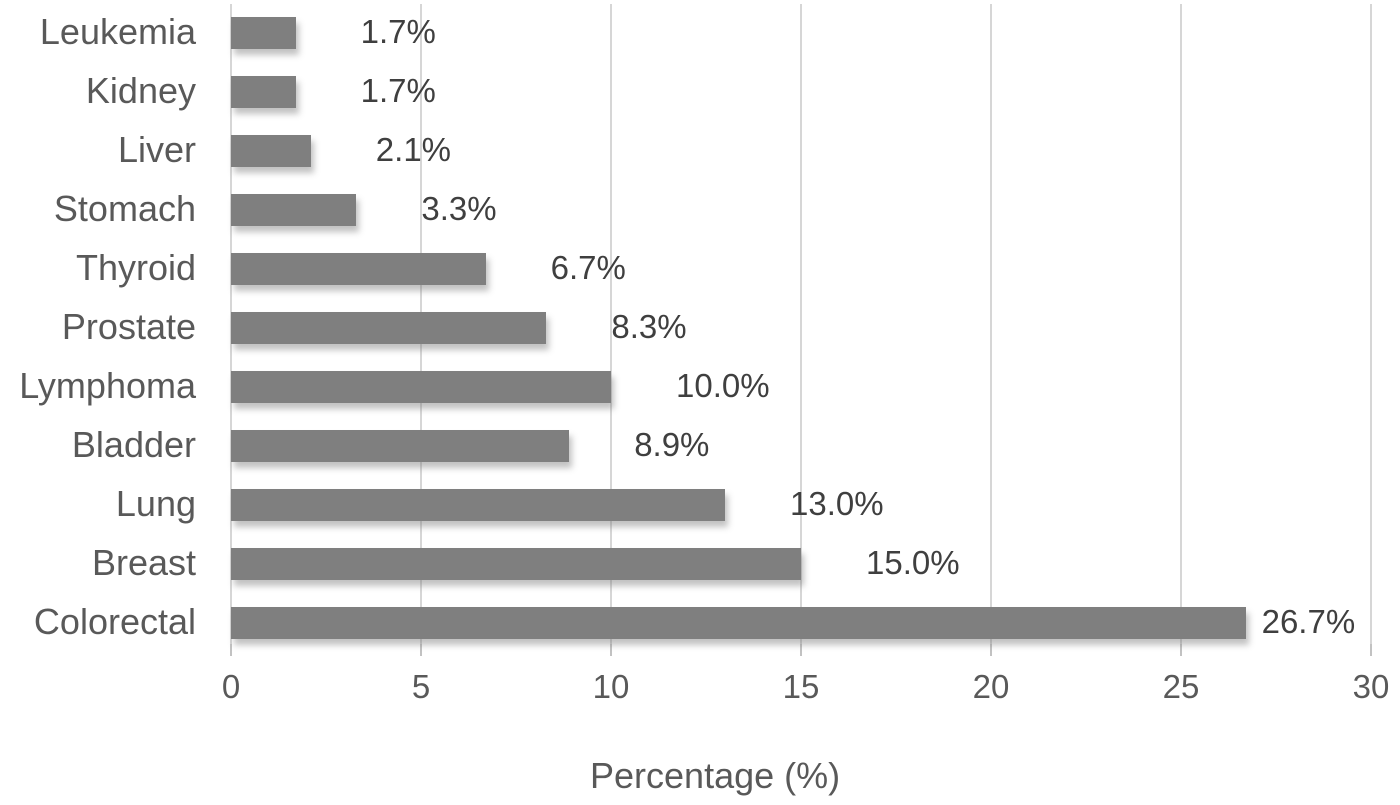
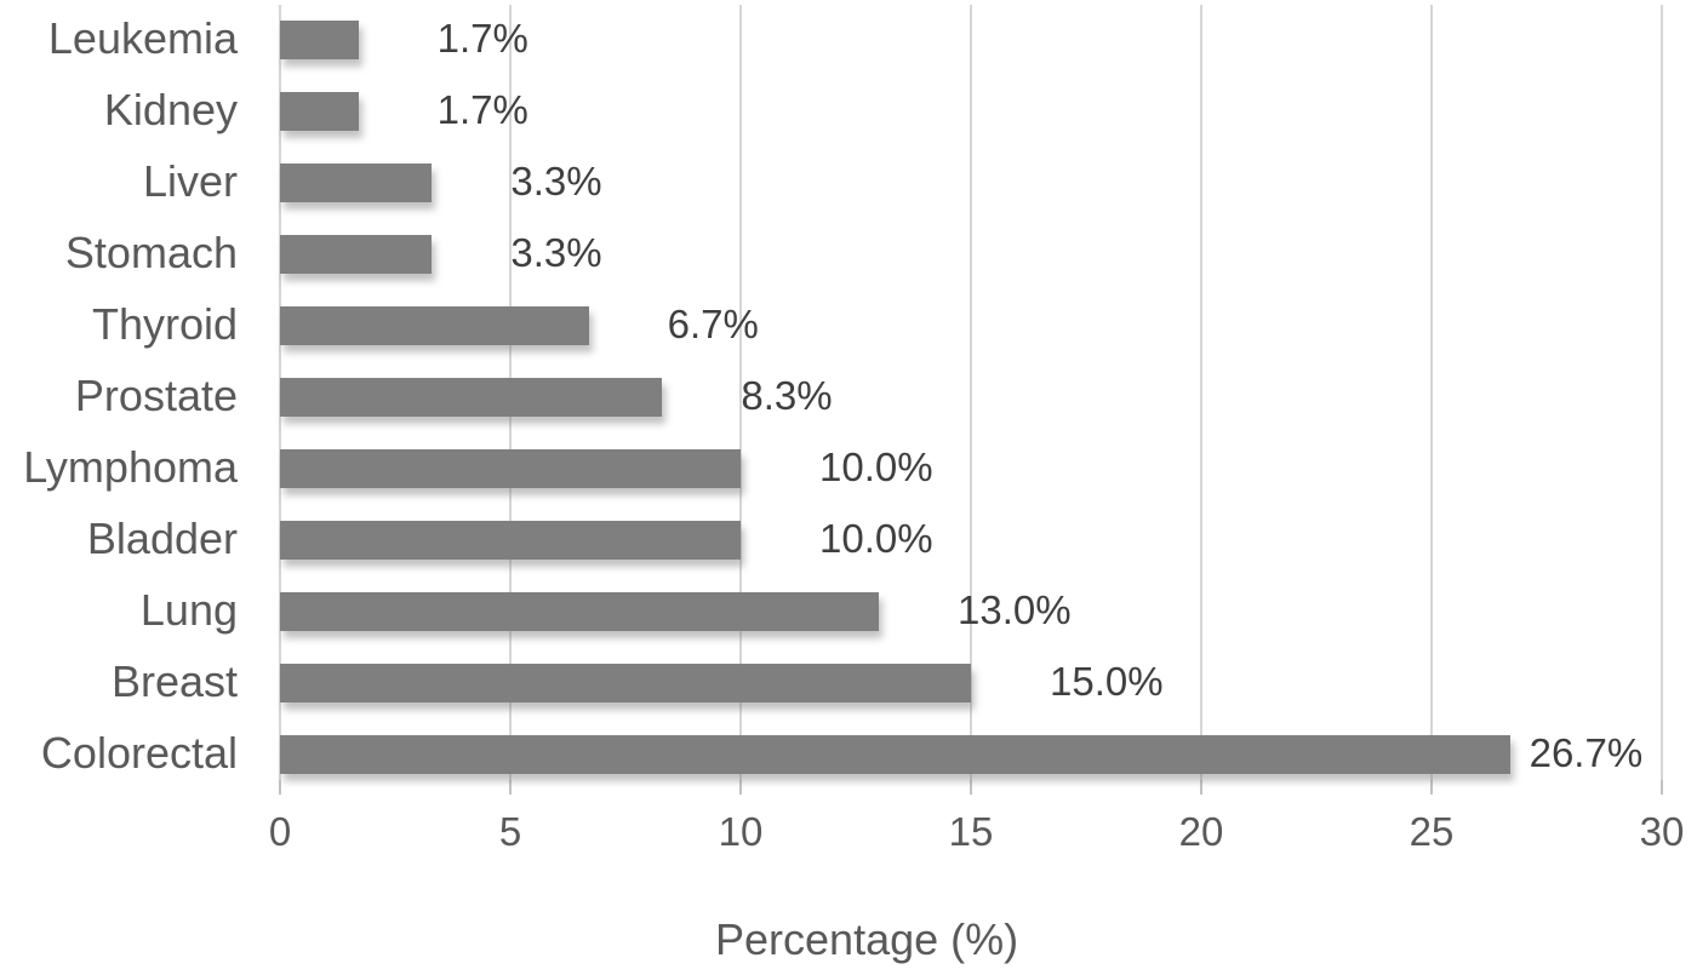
Liver: 2.1% -> 3.3%
Bladder: 8.9% -> 10.0%
